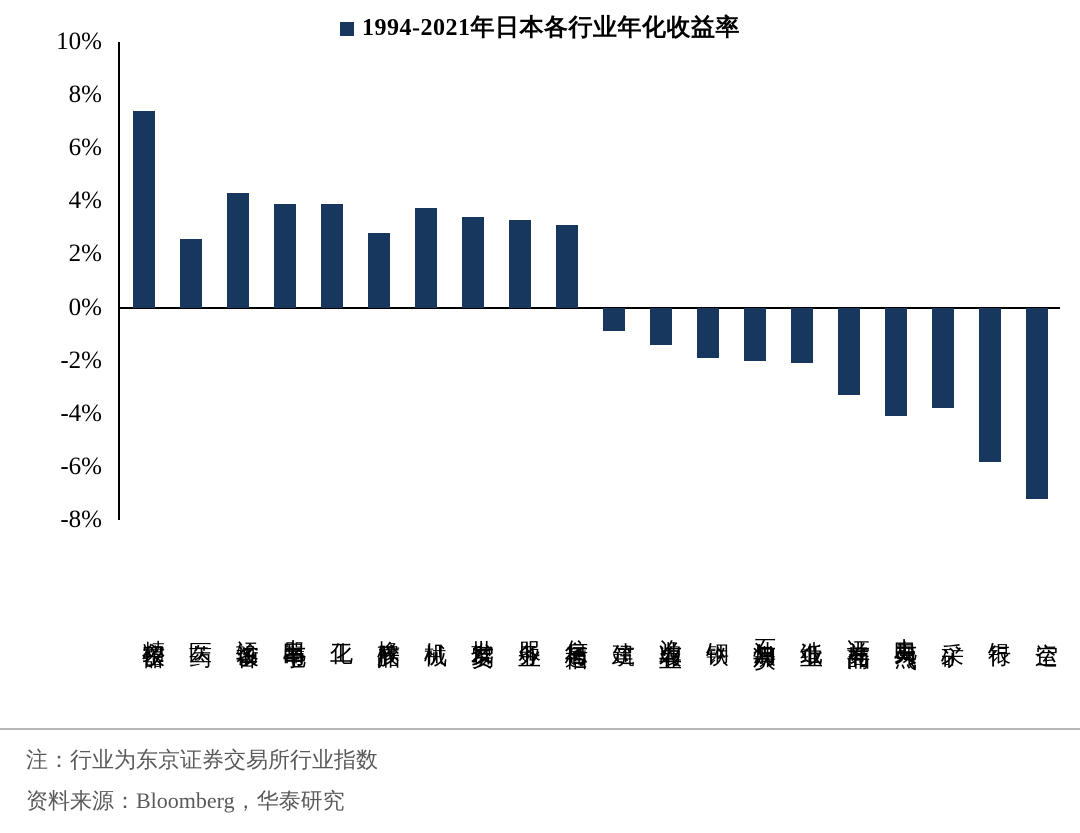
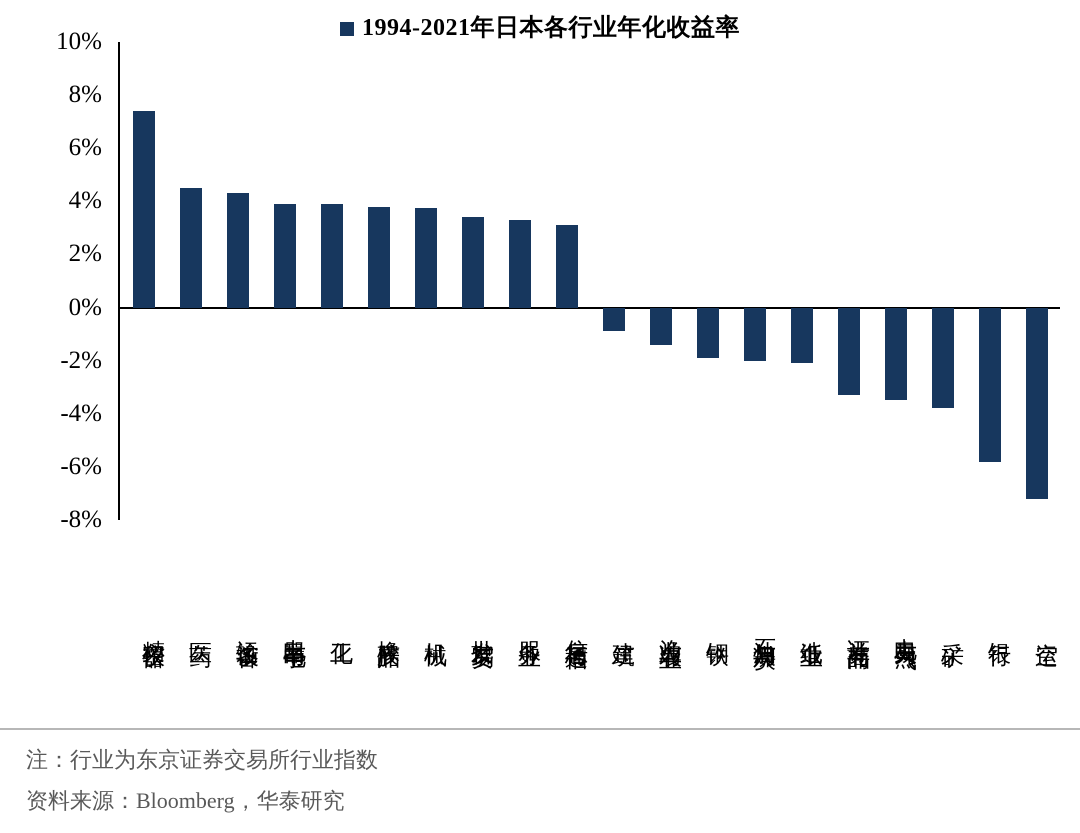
医药: 2.6% -> 4.5%
橡胶产品: 2.8% -> 3.8%
电力与天然气: -4.1% -> -3.5%
